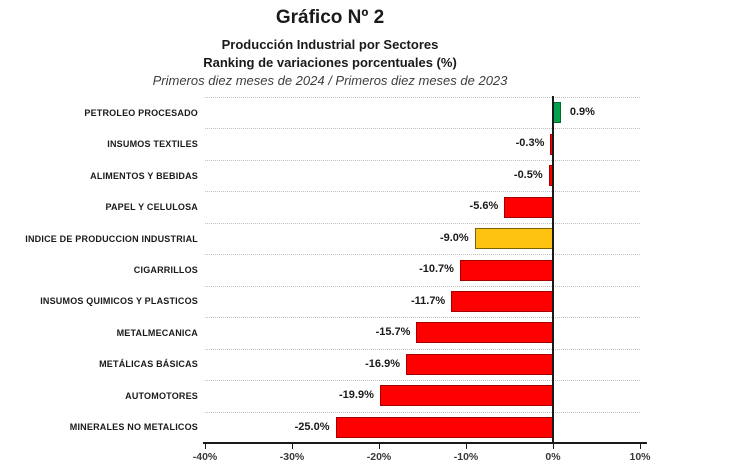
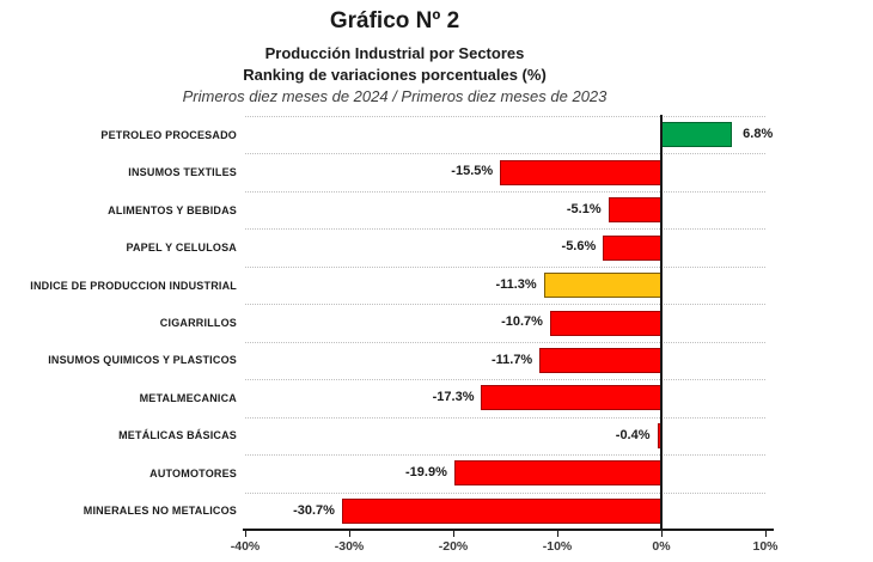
PETROLEO PROCESADO: 0.9% -> 6.8%
INSUMOS TEXTILES: -0.3% -> -15.5%
ALIMENTOS Y BEBIDAS: -0.5% -> -5.1%
INDICE DE PRODUCCION INDUSTRIAL: -9.0% -> -11.3%
METALMECANICA: -15.7% -> -17.3%
METÁLICAS BÁSICAS: -16.9% -> -0.4%
MINERALES NO METALICOS: -25.0% -> -30.7%
